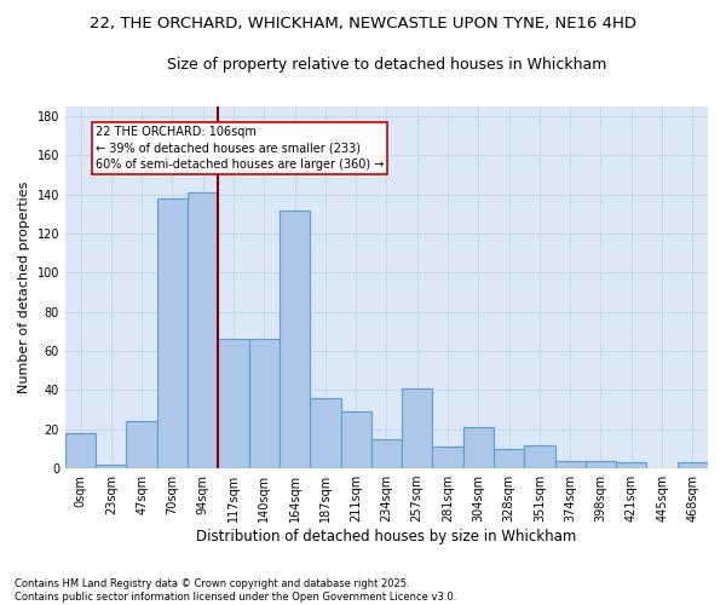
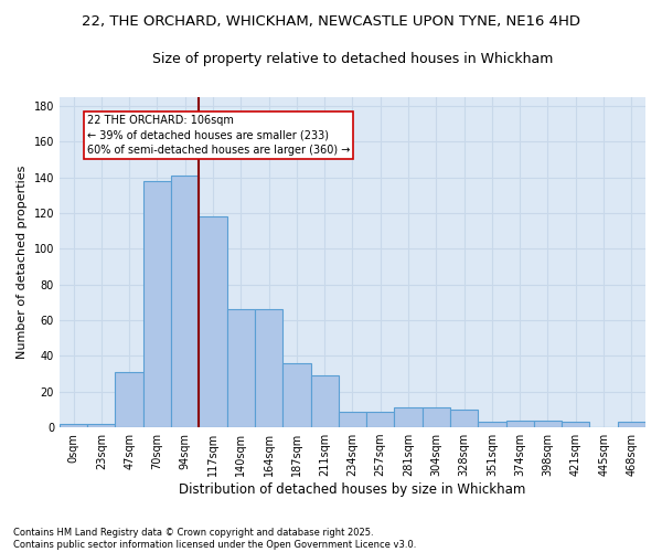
0sqm: 18 -> 2
47sqm: 24 -> 31
117sqm: 66 -> 118
164sqm: 132 -> 66
234sqm: 15 -> 9
257sqm: 41 -> 9
304sqm: 21 -> 11
351sqm: 12 -> 3
